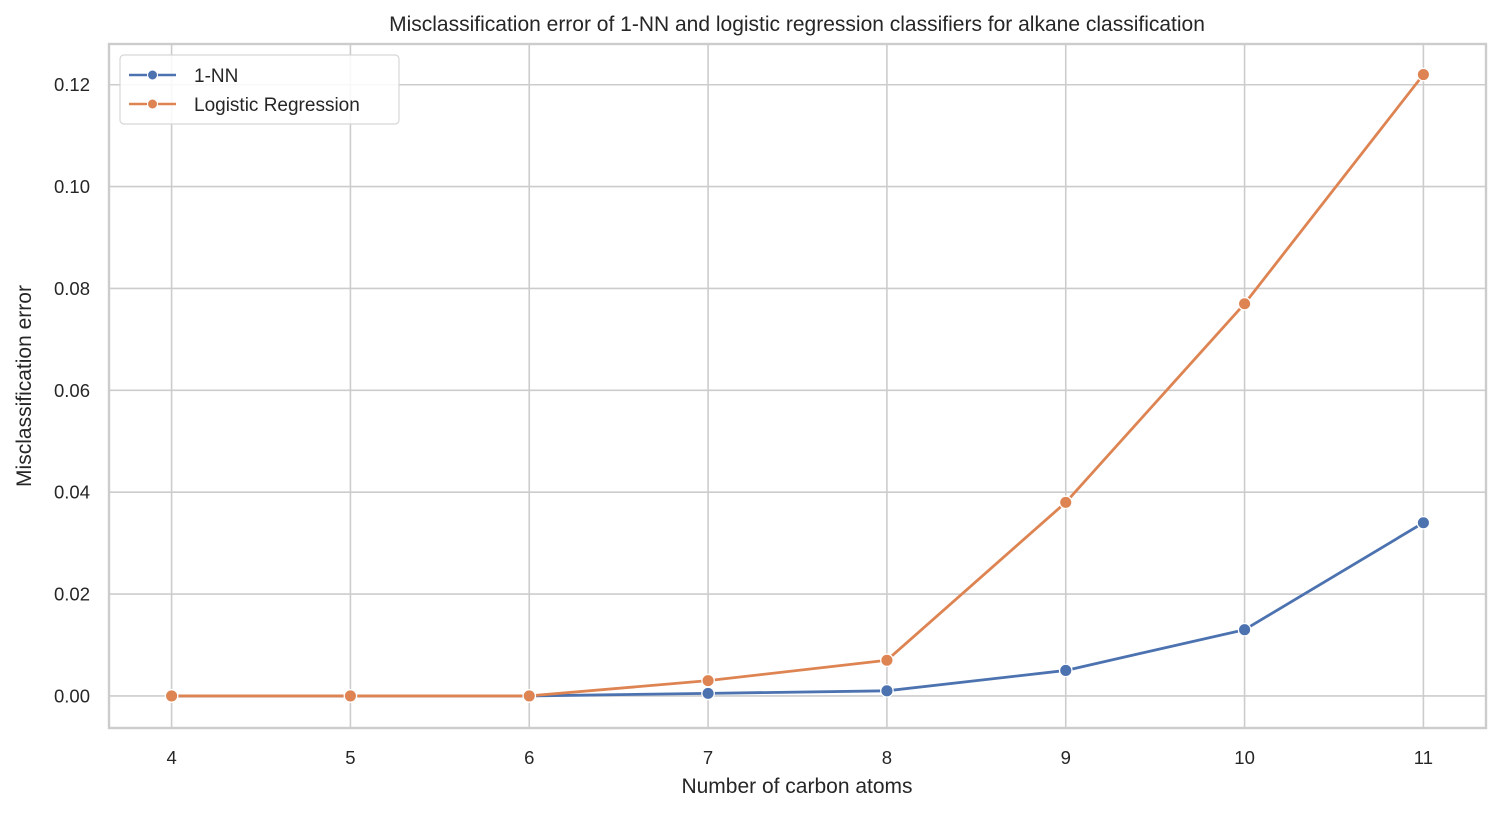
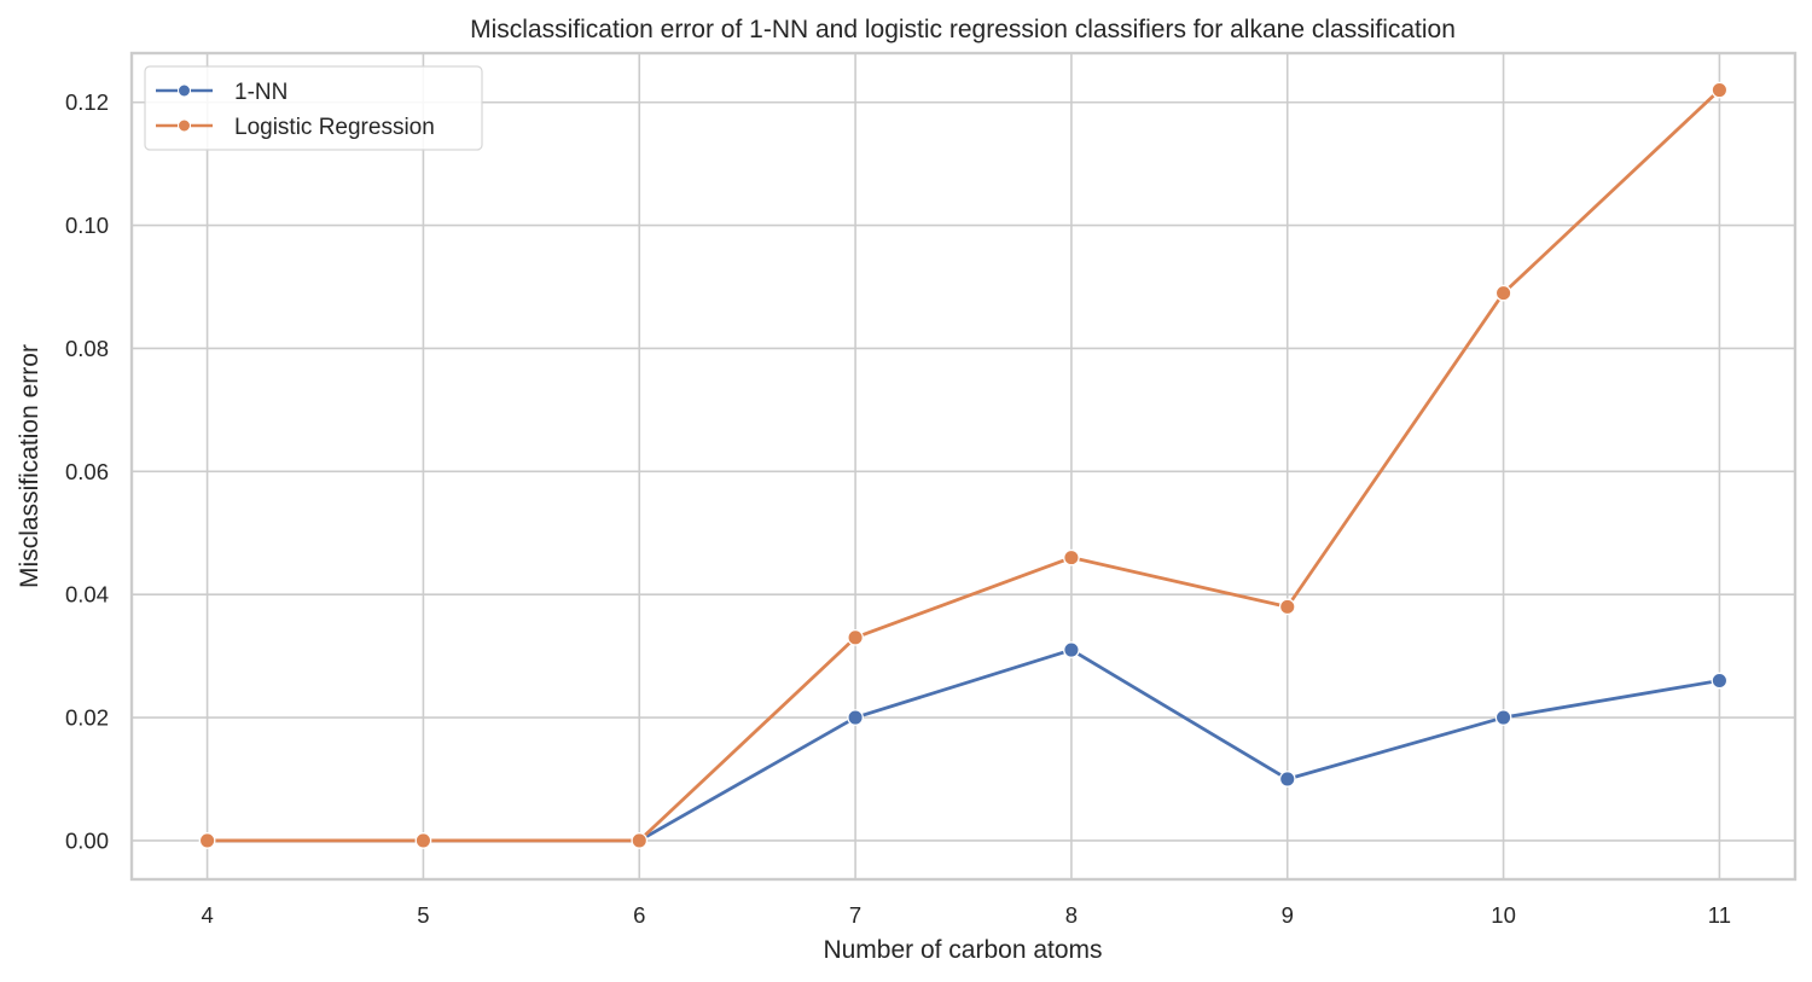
1-NN/7: 0.001 -> 0.020
Logistic Regression/7: 0.003 -> 0.033
1-NN/8: 0.001 -> 0.031
Logistic Regression/8: 0.007 -> 0.046
1-NN/9: 0.005 -> 0.010
1-NN/10: 0.013 -> 0.020
Logistic Regression/10: 0.077 -> 0.089
1-NN/11: 0.034 -> 0.026
